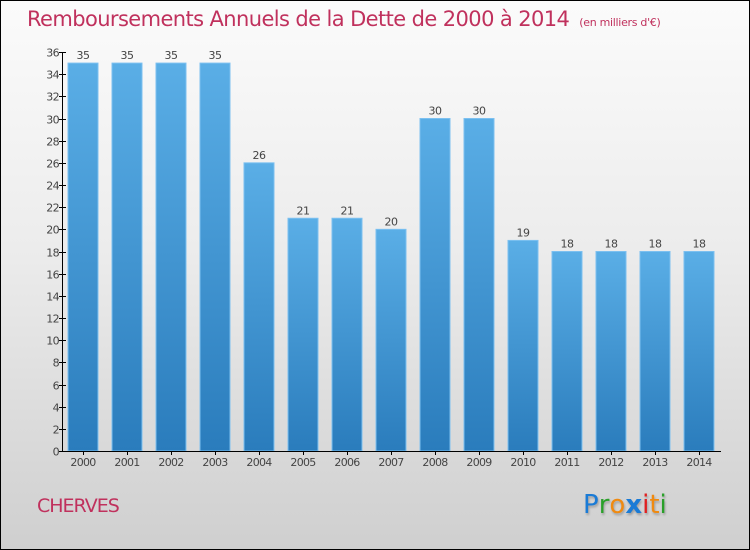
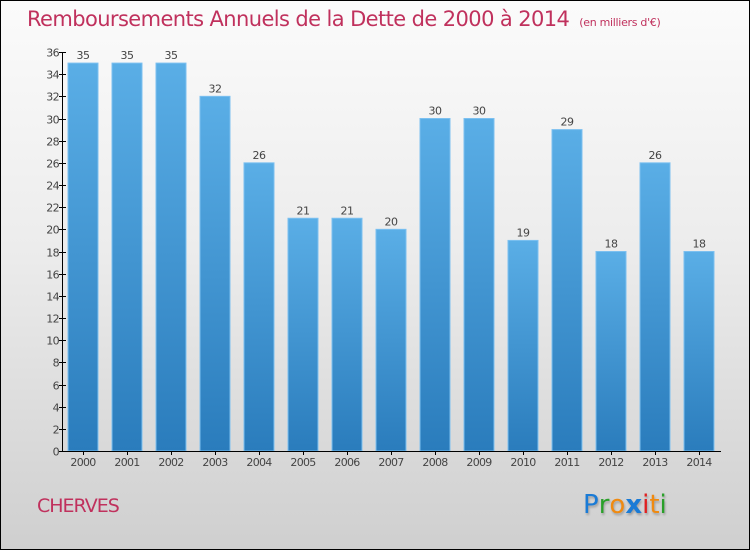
2003: 35 -> 32
2011: 18 -> 29
2013: 18 -> 26
